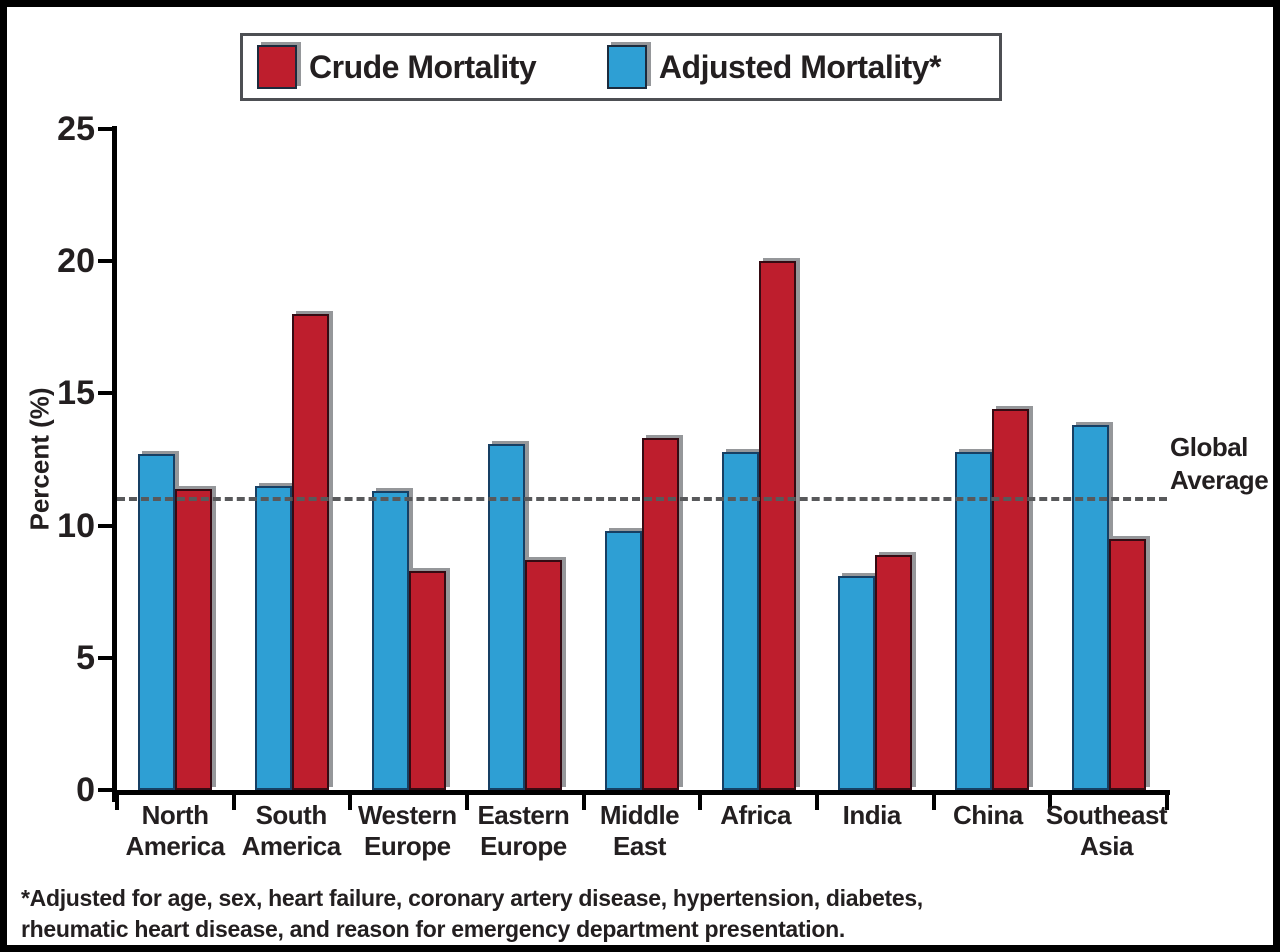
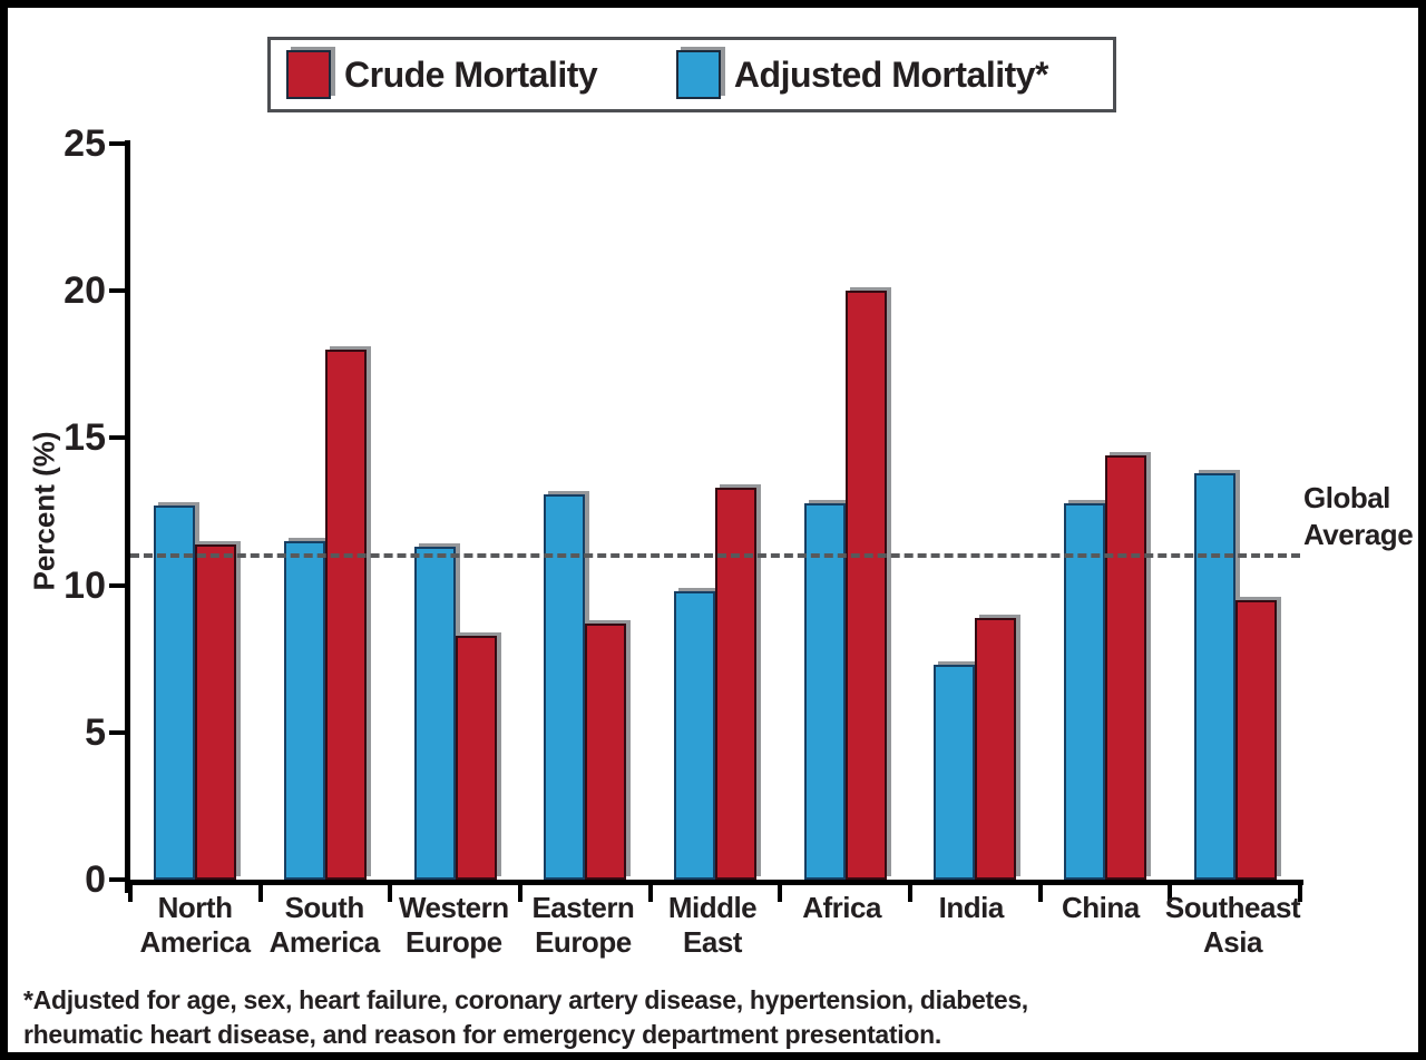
Adjusted Mortality*/India: 8.1 -> 7.3
